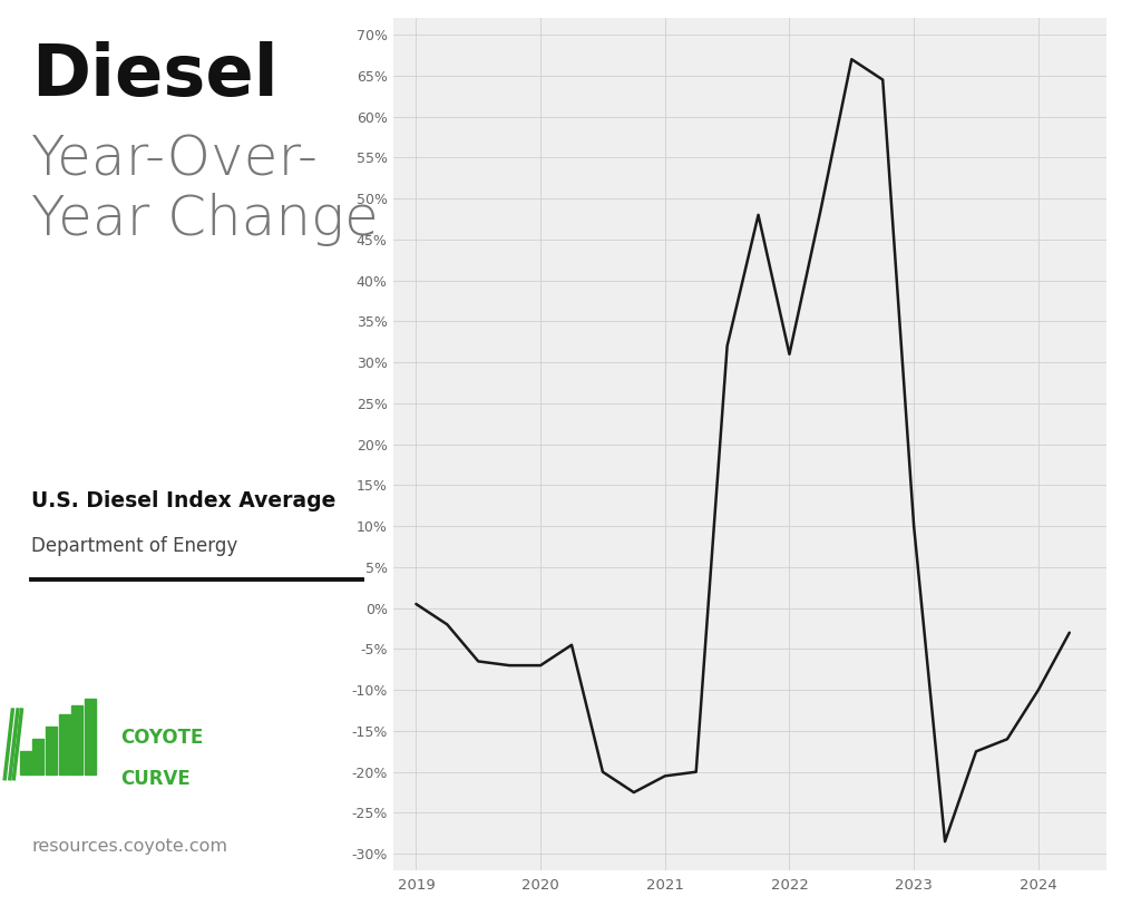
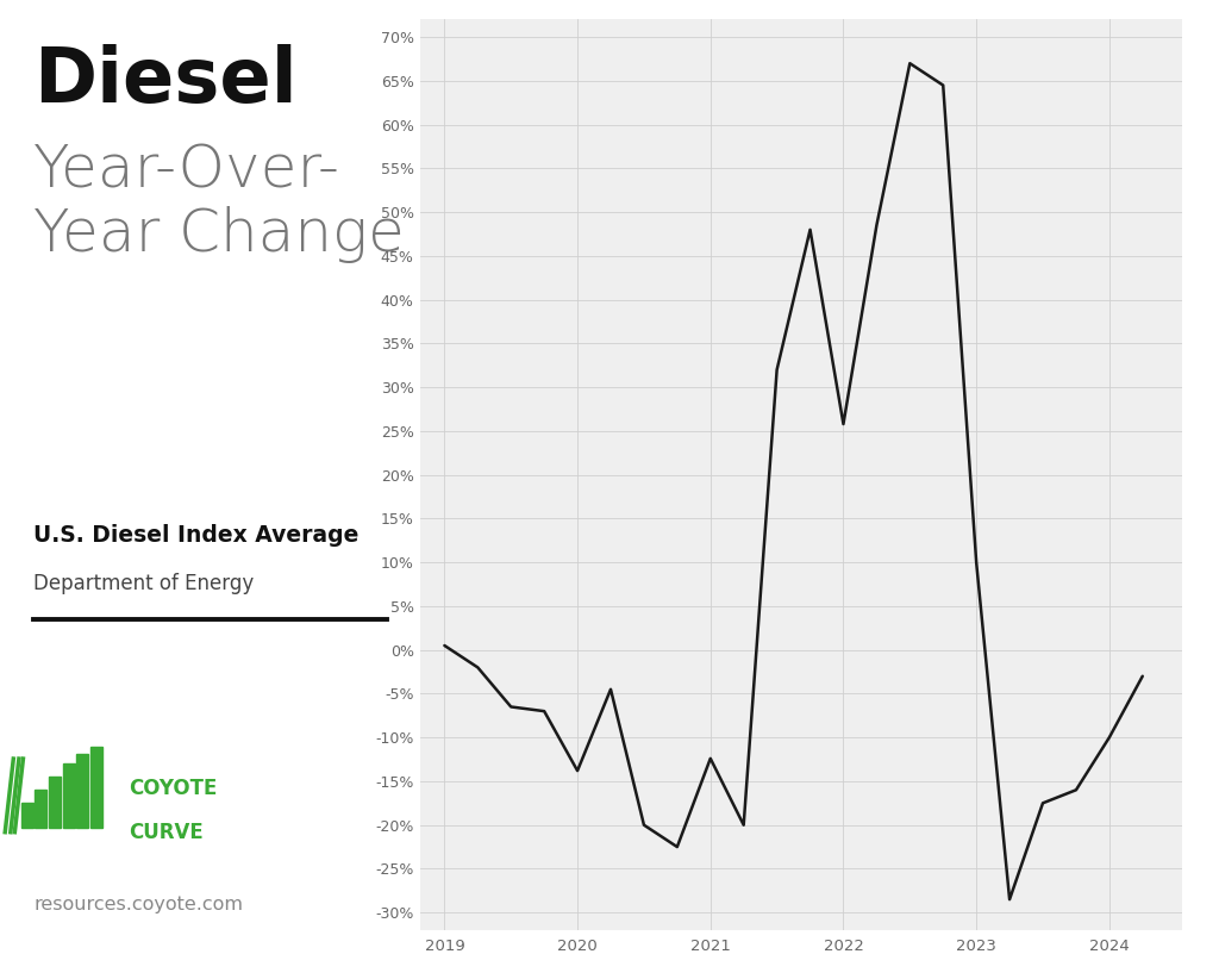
2020: -7.0% -> -13.8%
2021: -20.5% -> -12.4%
2022: 31.0% -> 25.8%
